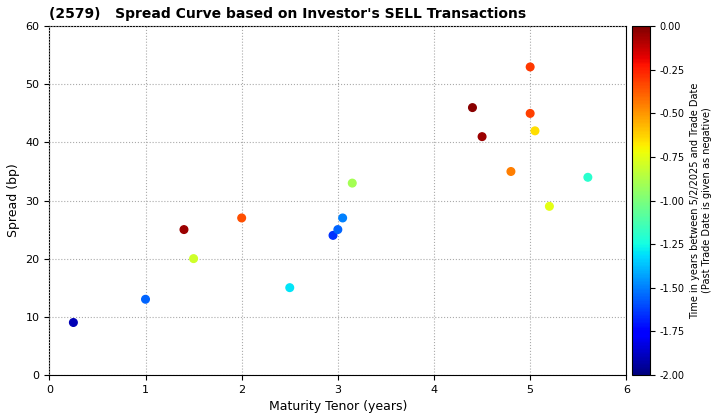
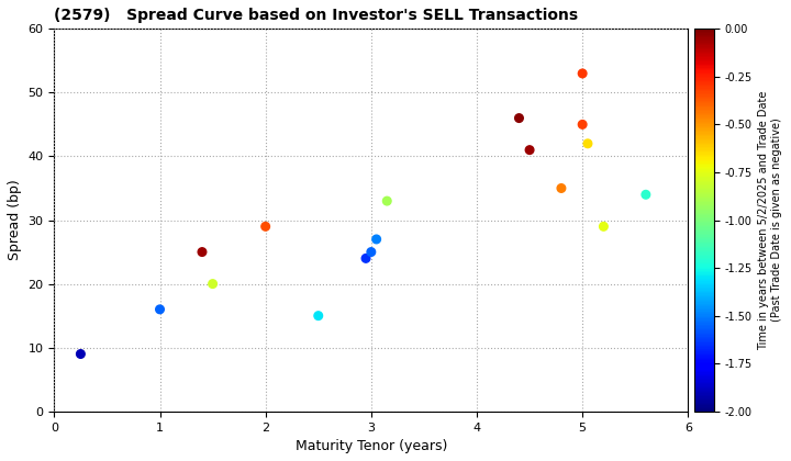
1: 13 -> 16
2: 27 -> 29
